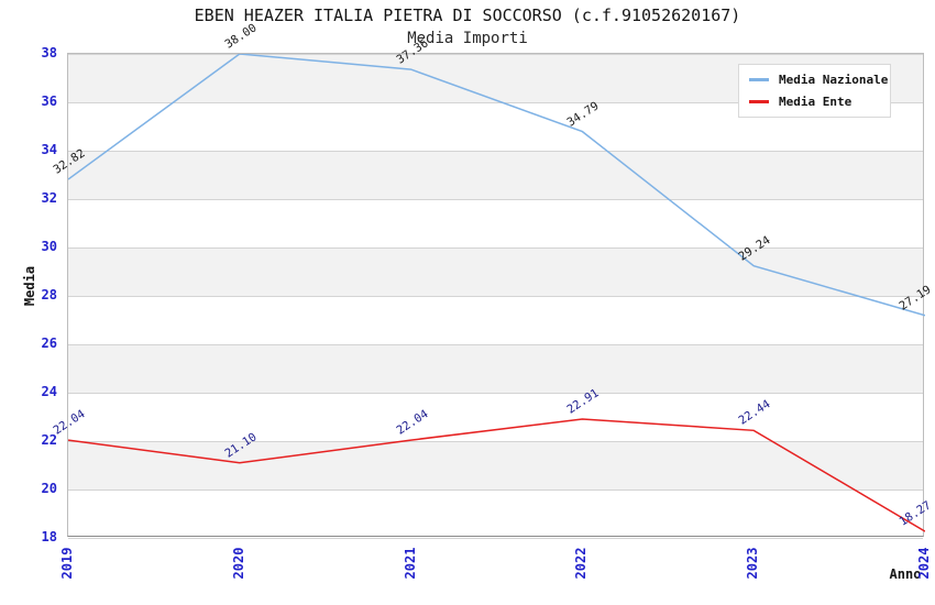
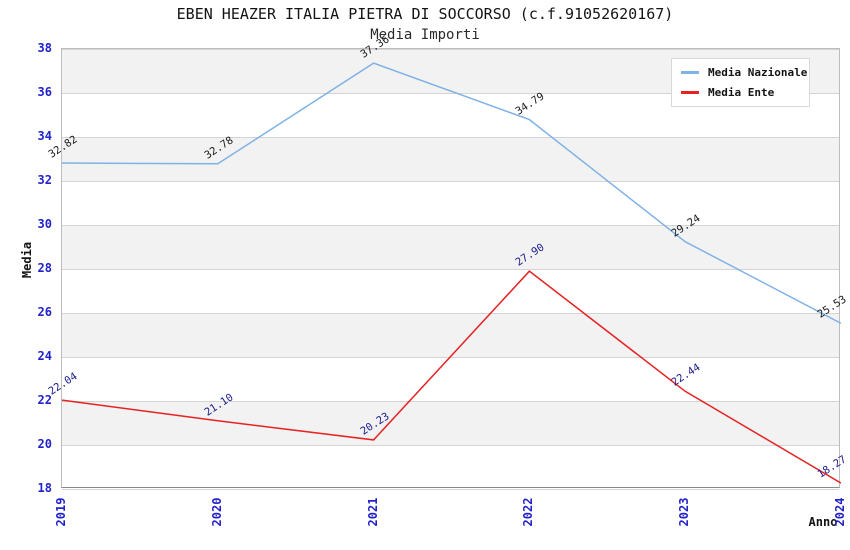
Media Nazionale/2020: 38.00 -> 32.78
Media Ente/2021: 22.04 -> 20.23
Media Ente/2022: 22.91 -> 27.90
Media Nazionale/2024: 27.19 -> 25.53
